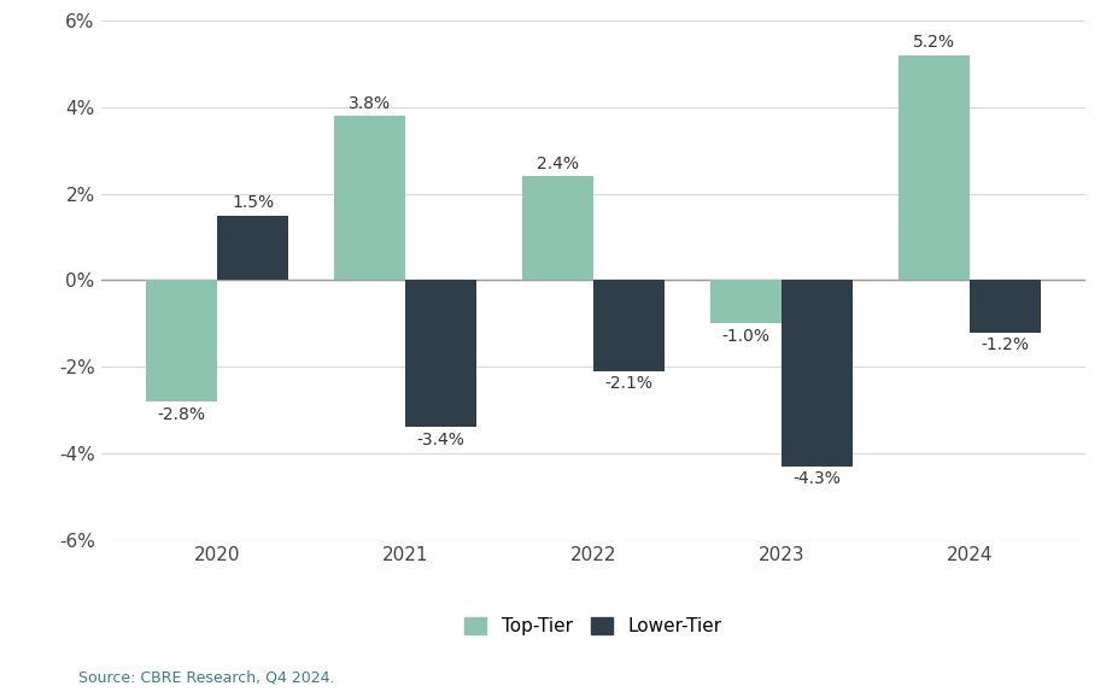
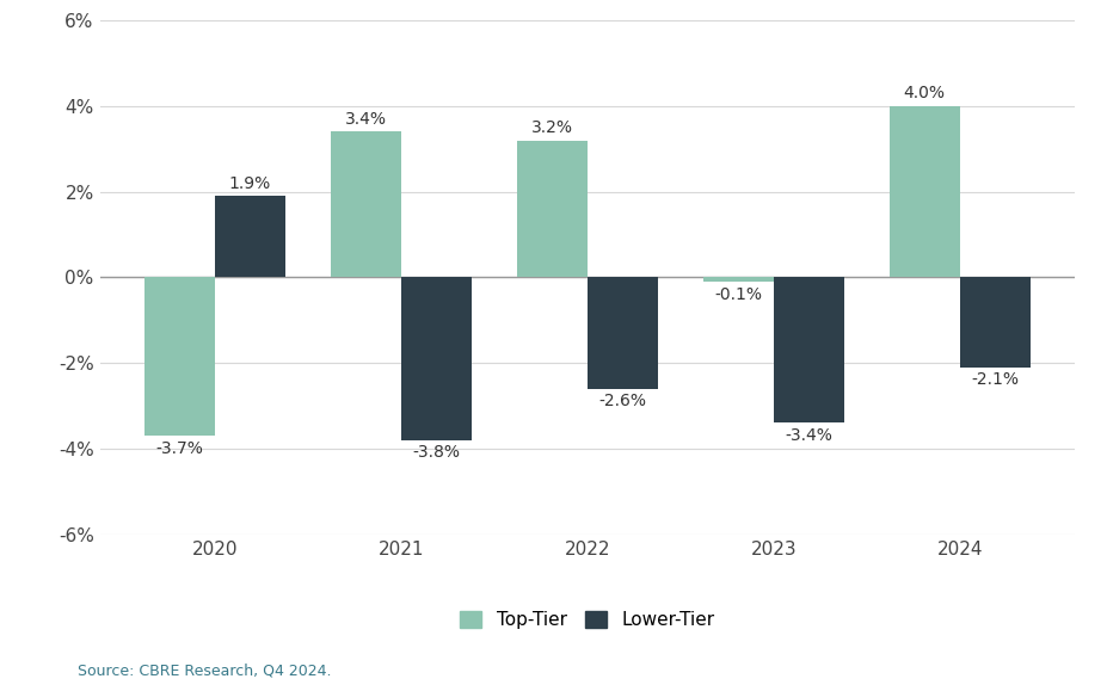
Top-Tier/2020: -2.8% -> -3.7%
Lower-Tier/2020: 1.5% -> 1.9%
Top-Tier/2021: 3.8% -> 3.4%
Lower-Tier/2021: -3.4% -> -3.8%
Top-Tier/2022: 2.4% -> 3.2%
Lower-Tier/2022: -2.1% -> -2.6%
Top-Tier/2023: -1.0% -> -0.1%
Lower-Tier/2023: -4.3% -> -3.4%
Top-Tier/2024: 5.2% -> 4.0%
Lower-Tier/2024: -1.2% -> -2.1%
